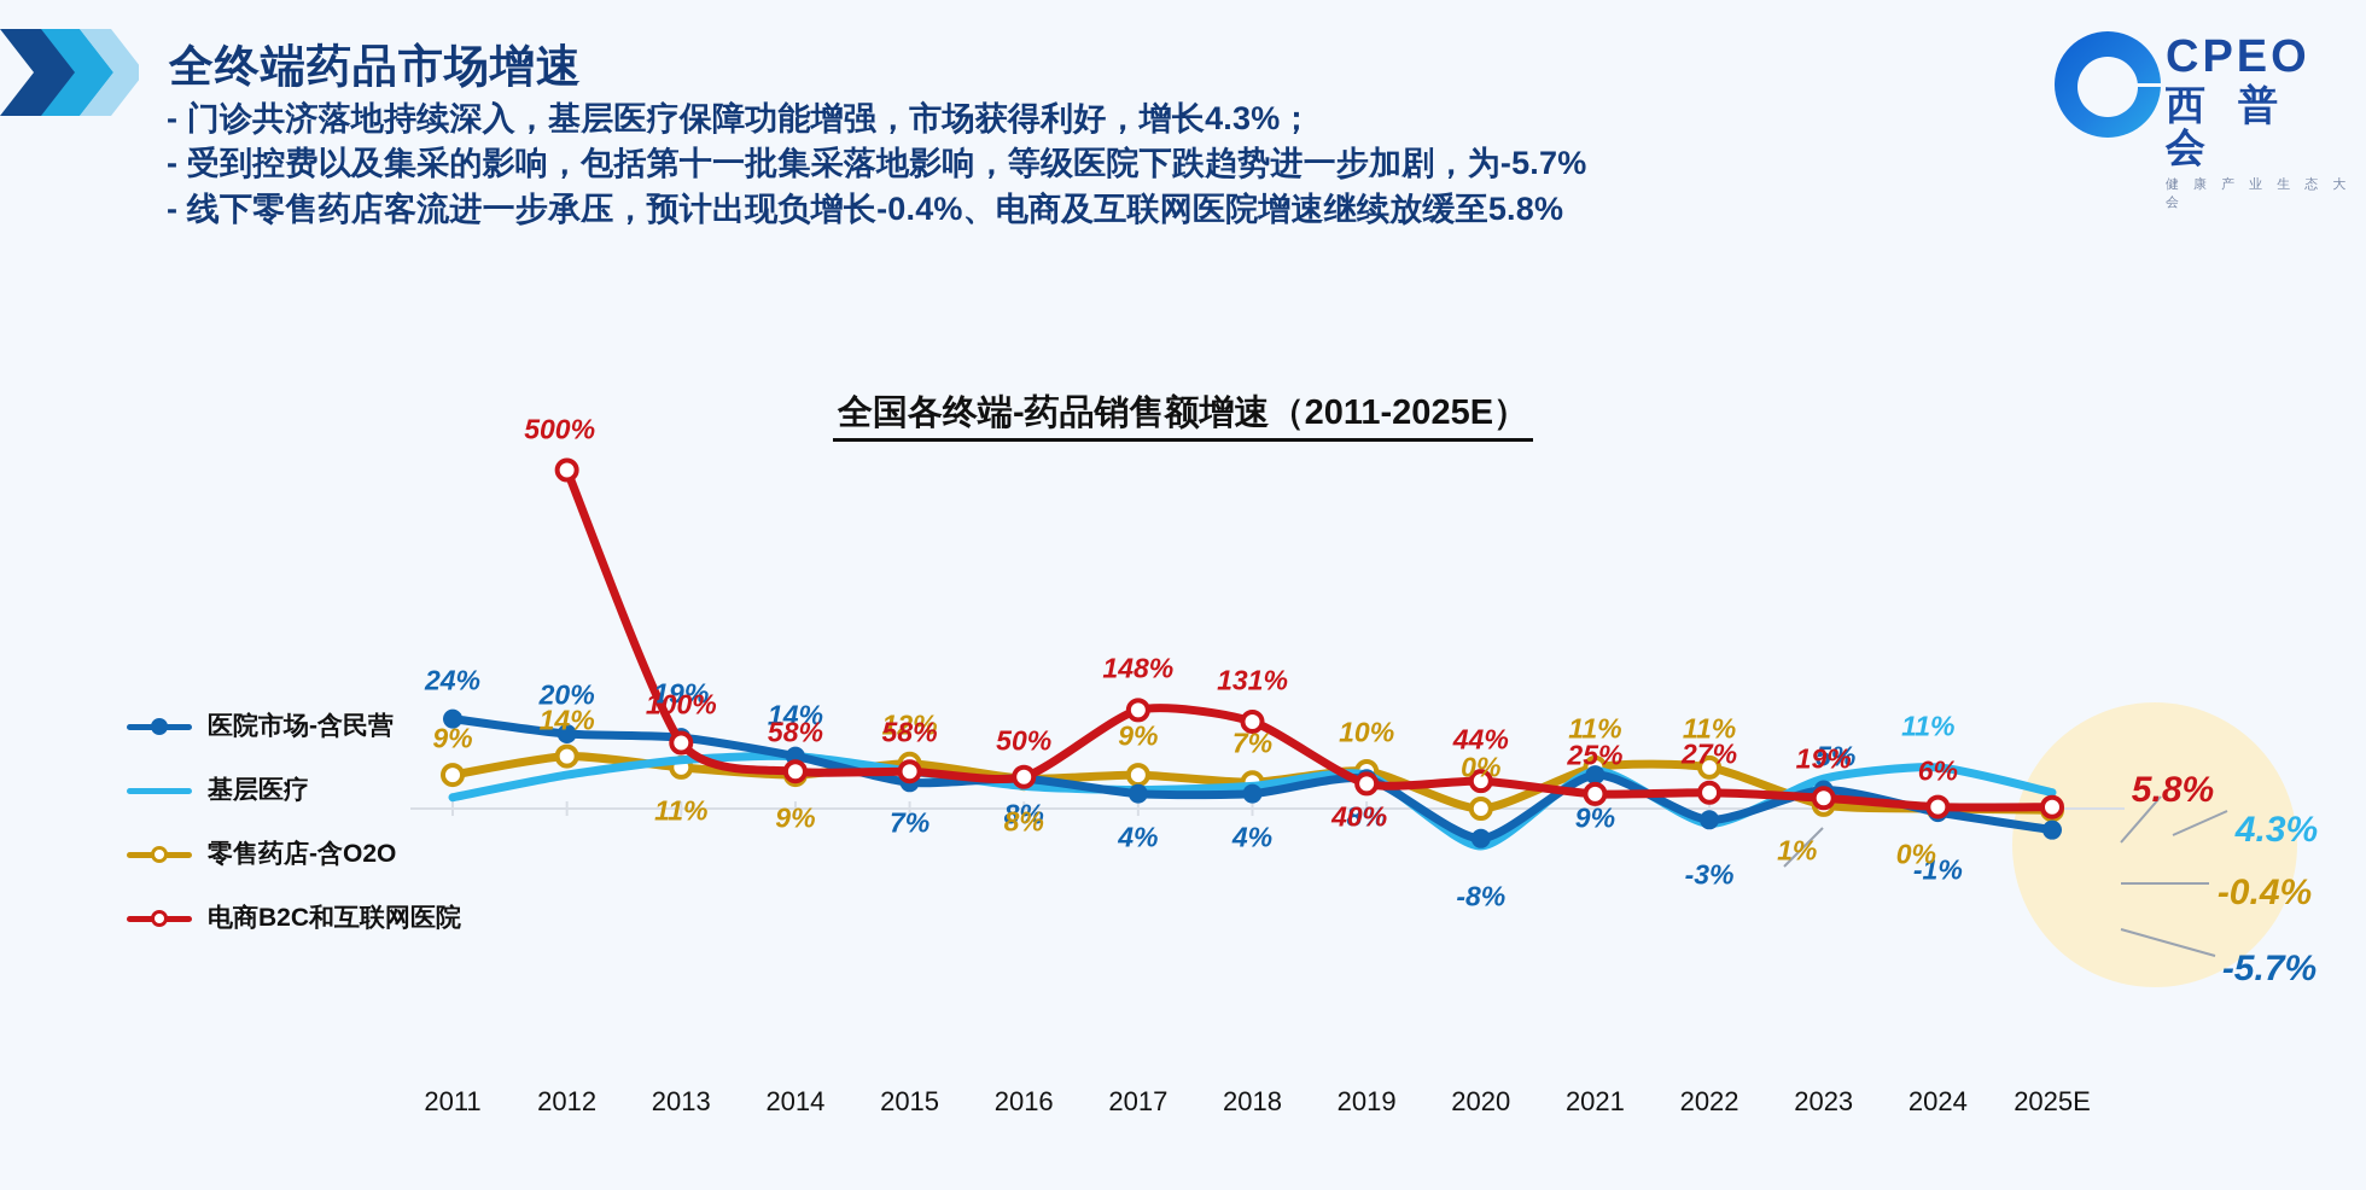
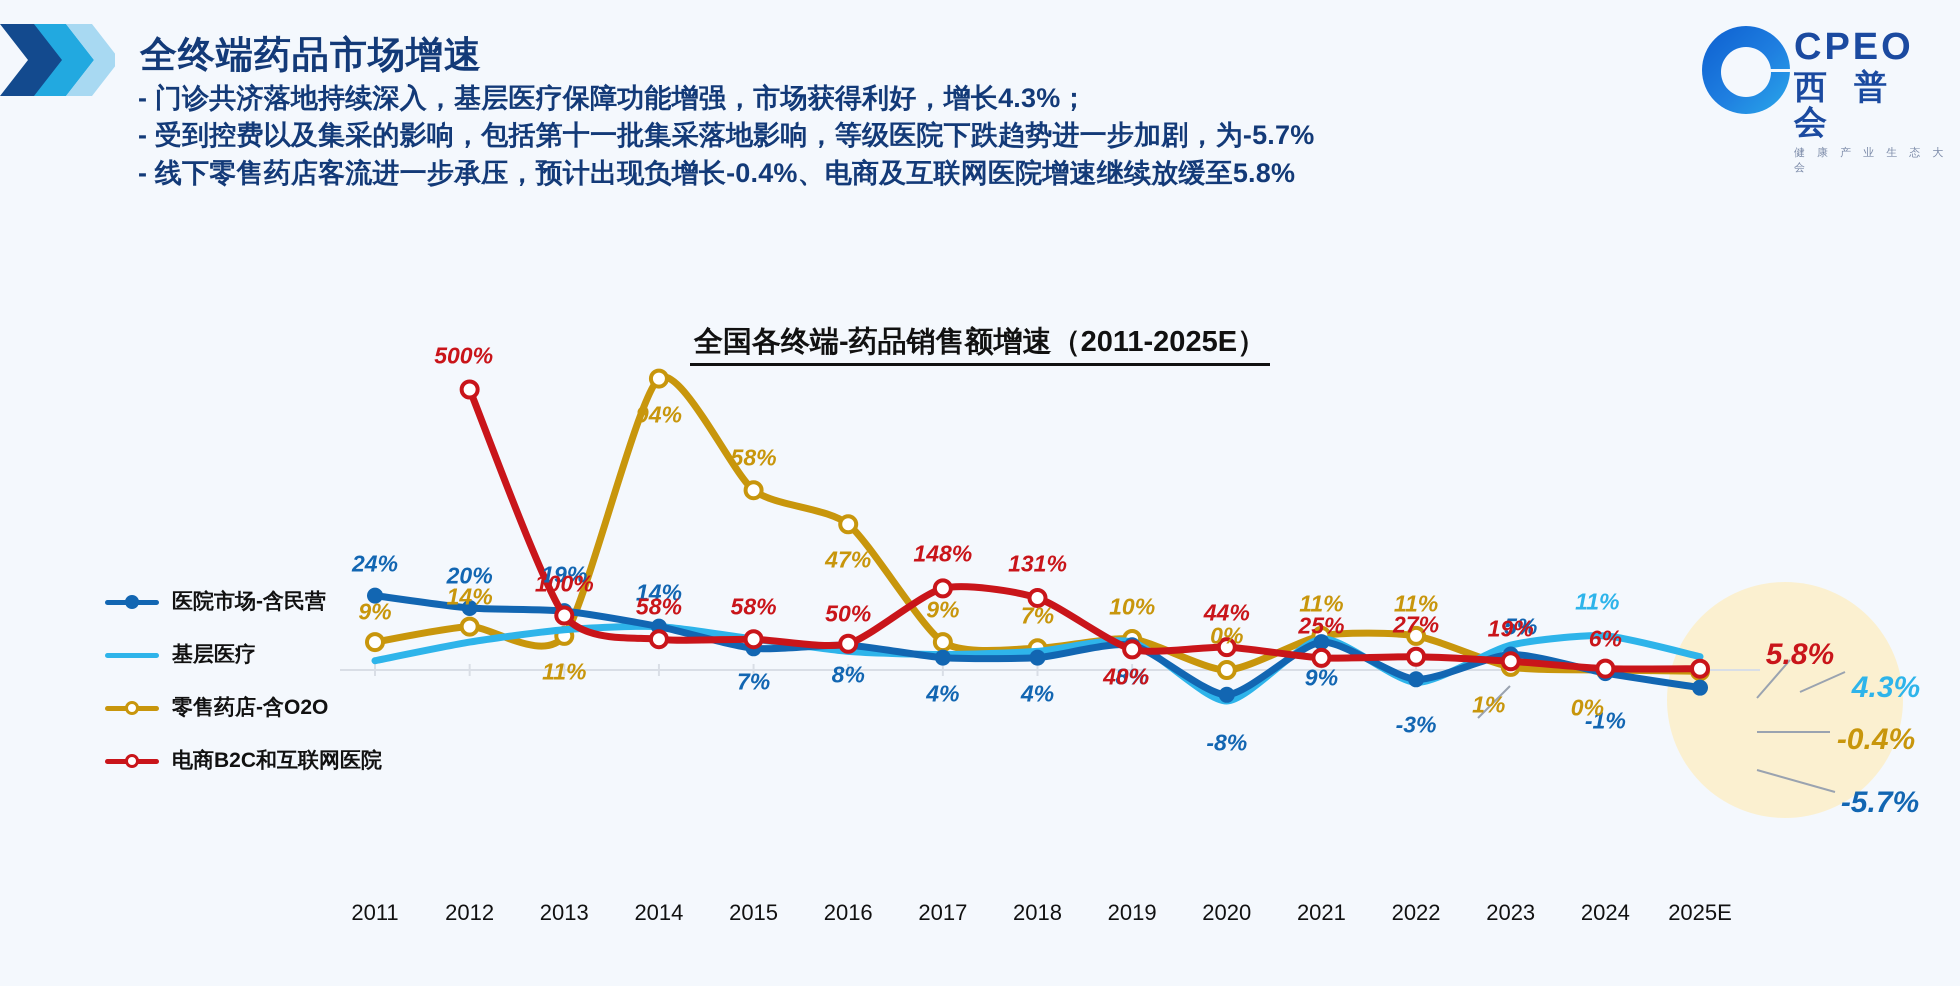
零售药店-含O2O/2014: 9% -> 94%
零售药店-含O2O/2015: 12% -> 58%
零售药店-含O2O/2016: 8% -> 47%
